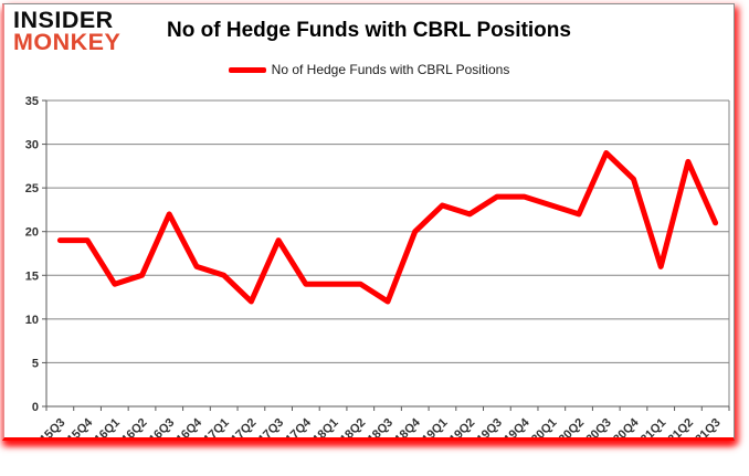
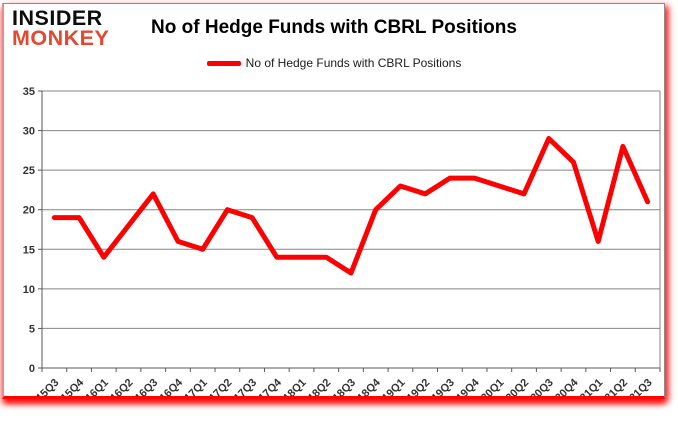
16Q2: 15 -> 18
17Q2: 12 -> 20
